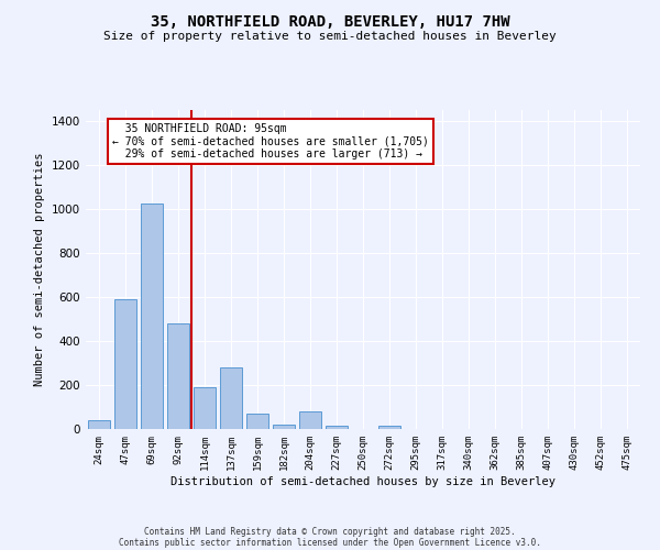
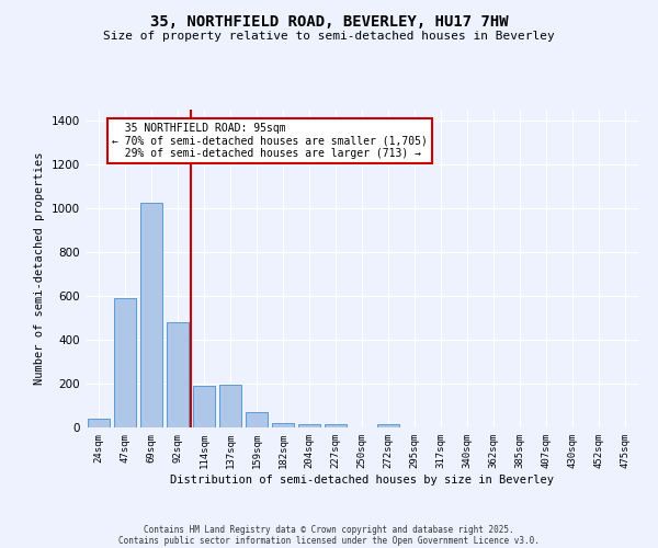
137sqm: 280 -> 200
204sqm: 80 -> 20
